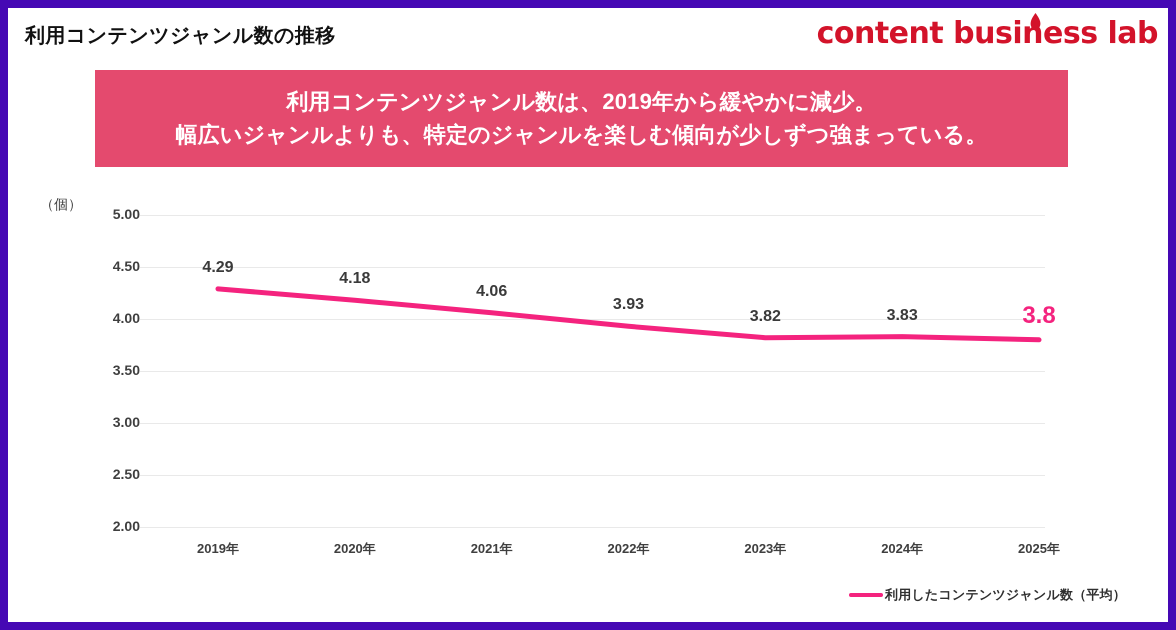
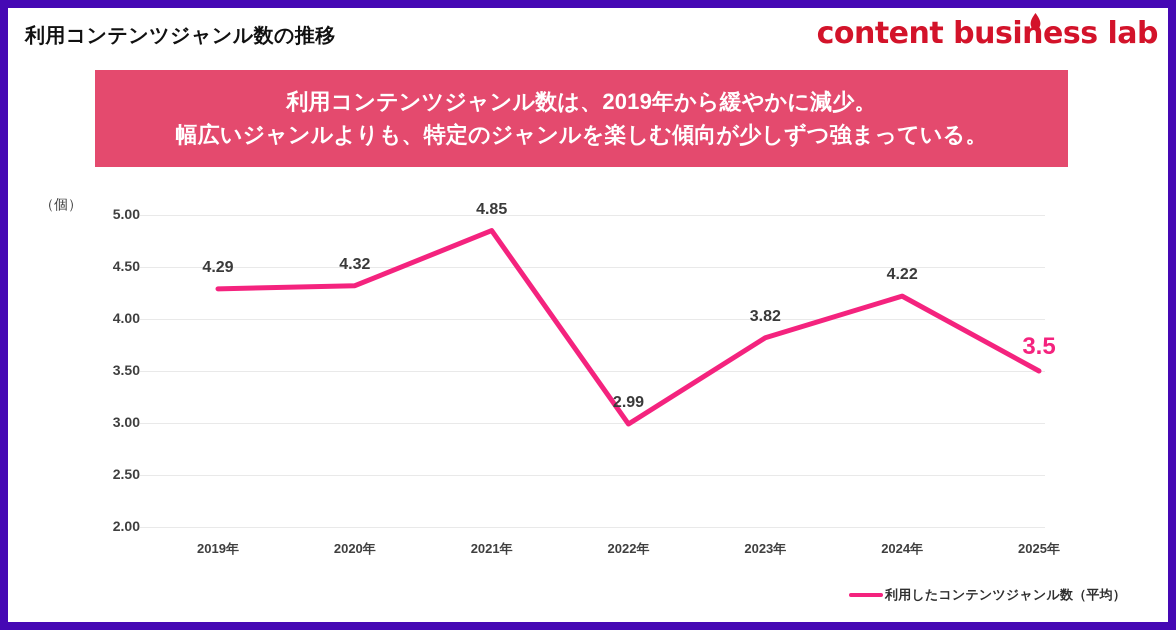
2020年: 4.18 -> 4.32
2021年: 4.06 -> 4.85
2022年: 3.93 -> 2.99
2024年: 3.83 -> 4.22
2025年: 3.8 -> 3.5
